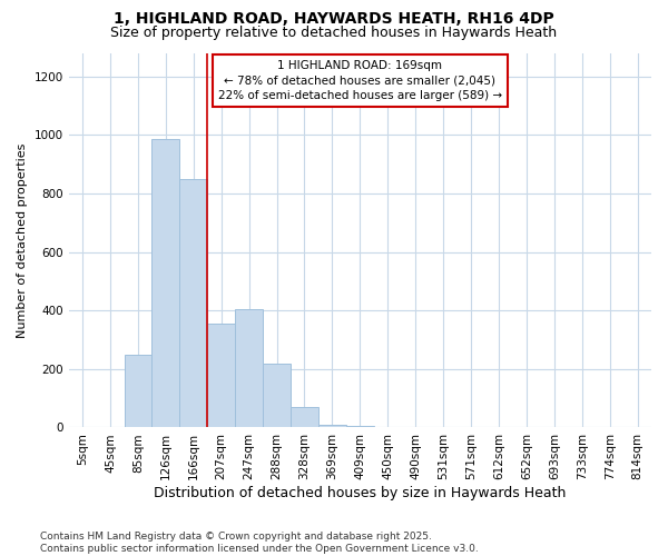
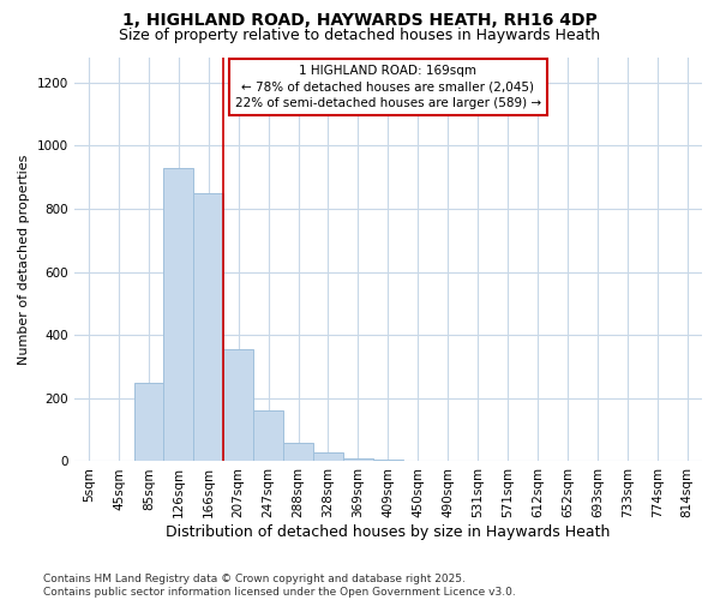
126sqm: 985 -> 930
247sqm: 405 -> 160
288sqm: 220 -> 60
328sqm: 70 -> 28
